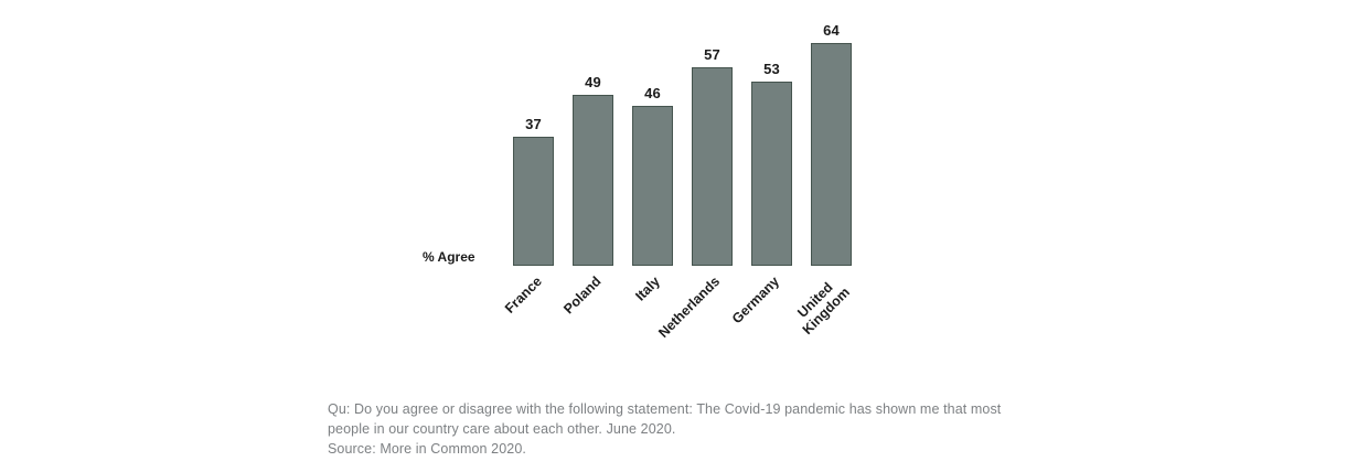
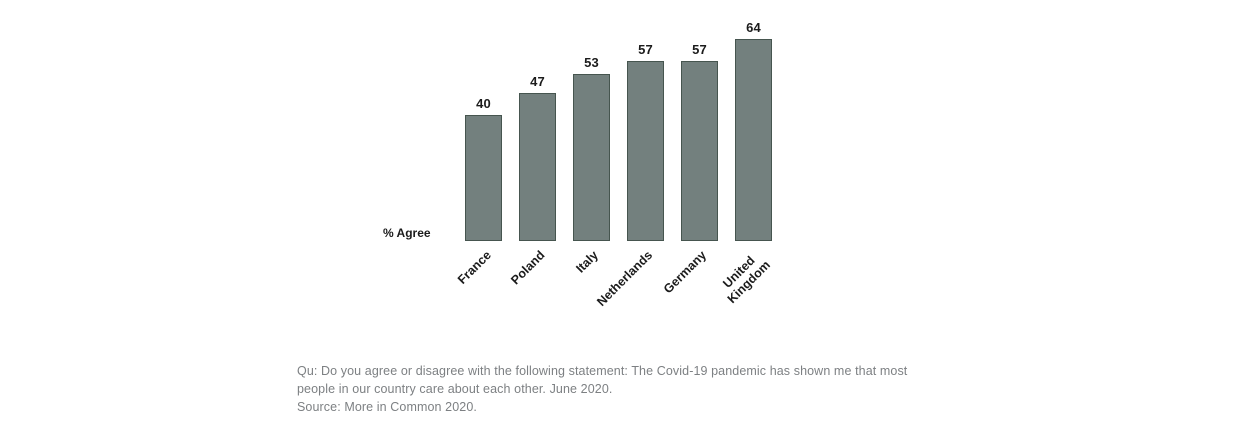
France: 37 -> 40
Poland: 49 -> 47
Italy: 46 -> 53
Germany: 53 -> 57
